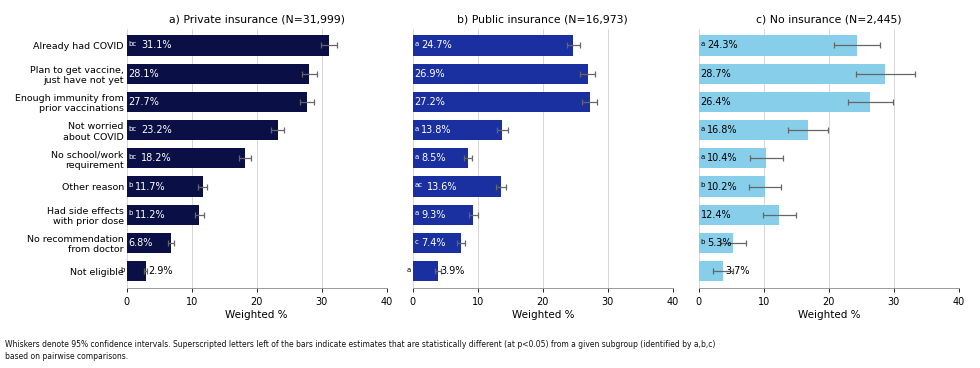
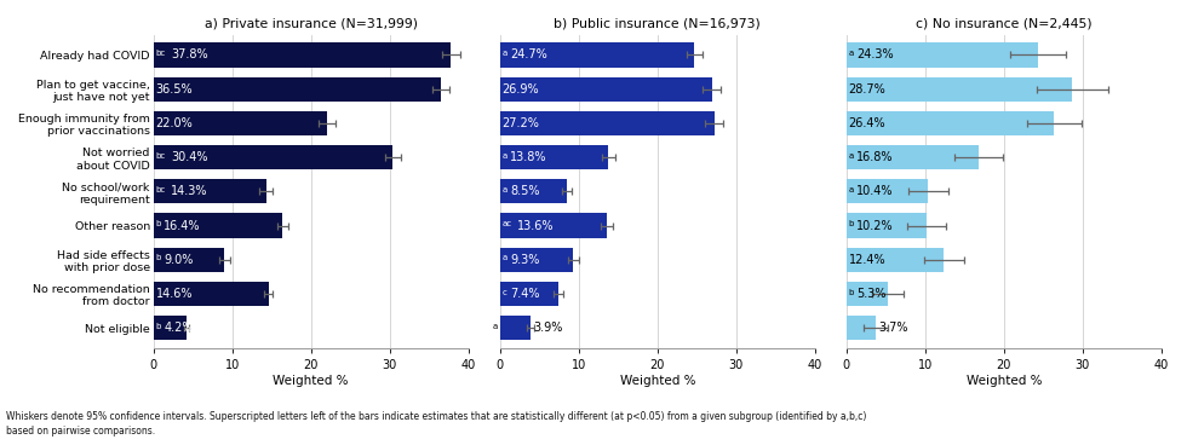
a) Private insurance (N=31,999)/Already had COVID: 31.1% -> 37.8%
a) Private insurance (N=31,999)/Plan to get vaccine, just have not yet: 28.1% -> 36.5%
a) Private insurance (N=31,999)/Enough immunity from prior vaccinations: 27.7% -> 22.0%
a) Private insurance (N=31,999)/Not worried about COVID: 23.2% -> 30.4%
a) Private insurance (N=31,999)/No school/work requirement: 18.2% -> 14.3%
a) Private insurance (N=31,999)/Other reason: 11.7% -> 16.4%
a) Private insurance (N=31,999)/Had side effects with prior dose: 11.2% -> 9.0%
a) Private insurance (N=31,999)/No recommendation from doctor: 6.8% -> 14.6%
a) Private insurance (N=31,999)/Not eligible: 2.9% -> 4.2%
